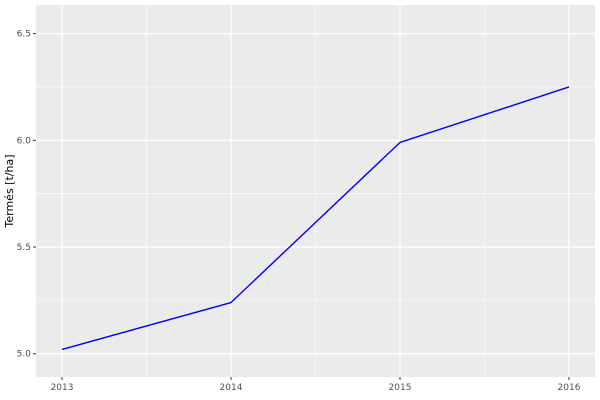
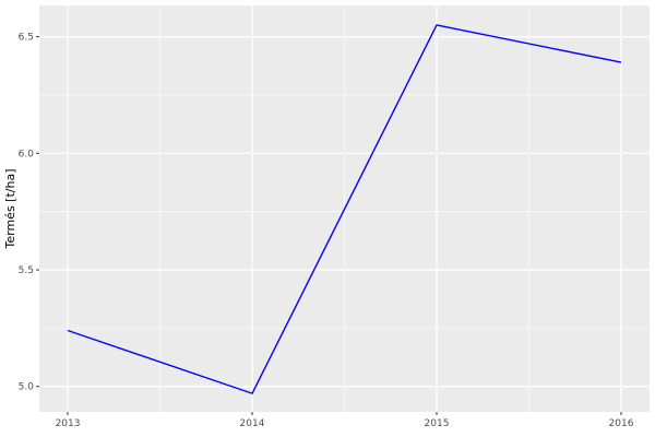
2013: 5.02 -> 5.24
2014: 5.24 -> 4.97
2015: 5.99 -> 6.55
2016: 6.25 -> 6.39
